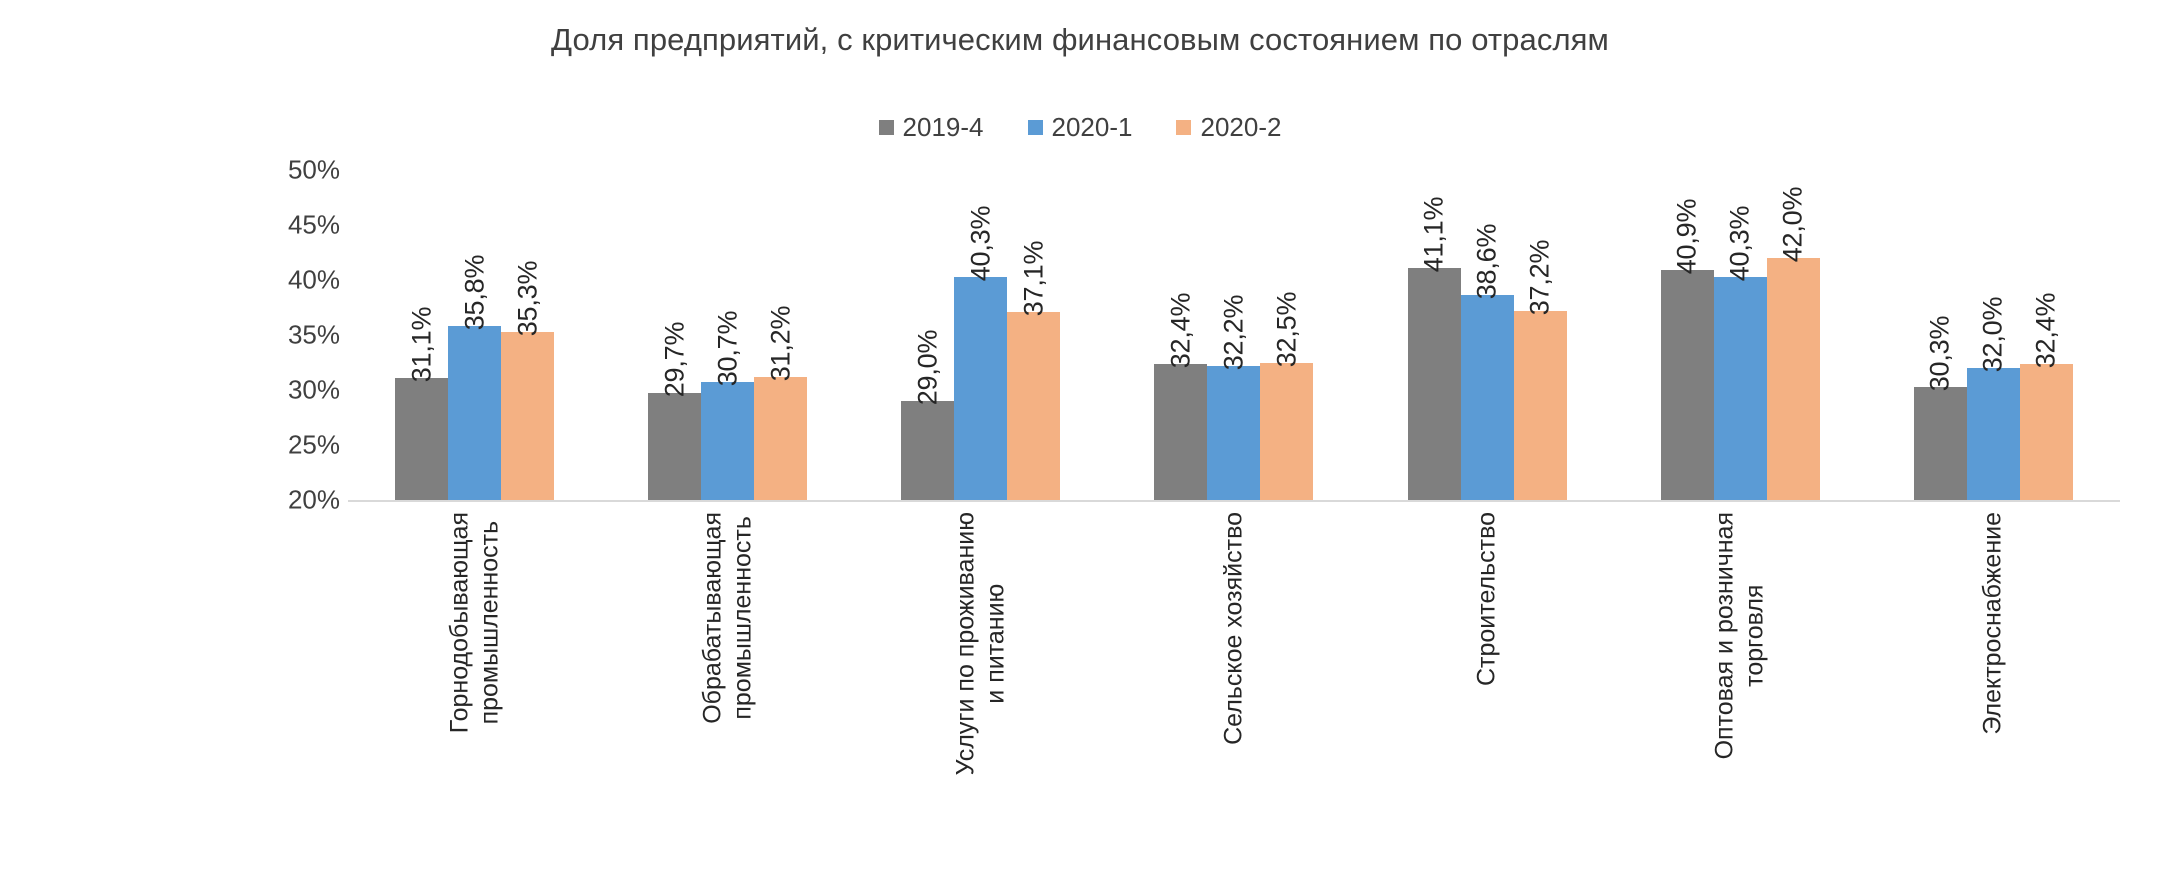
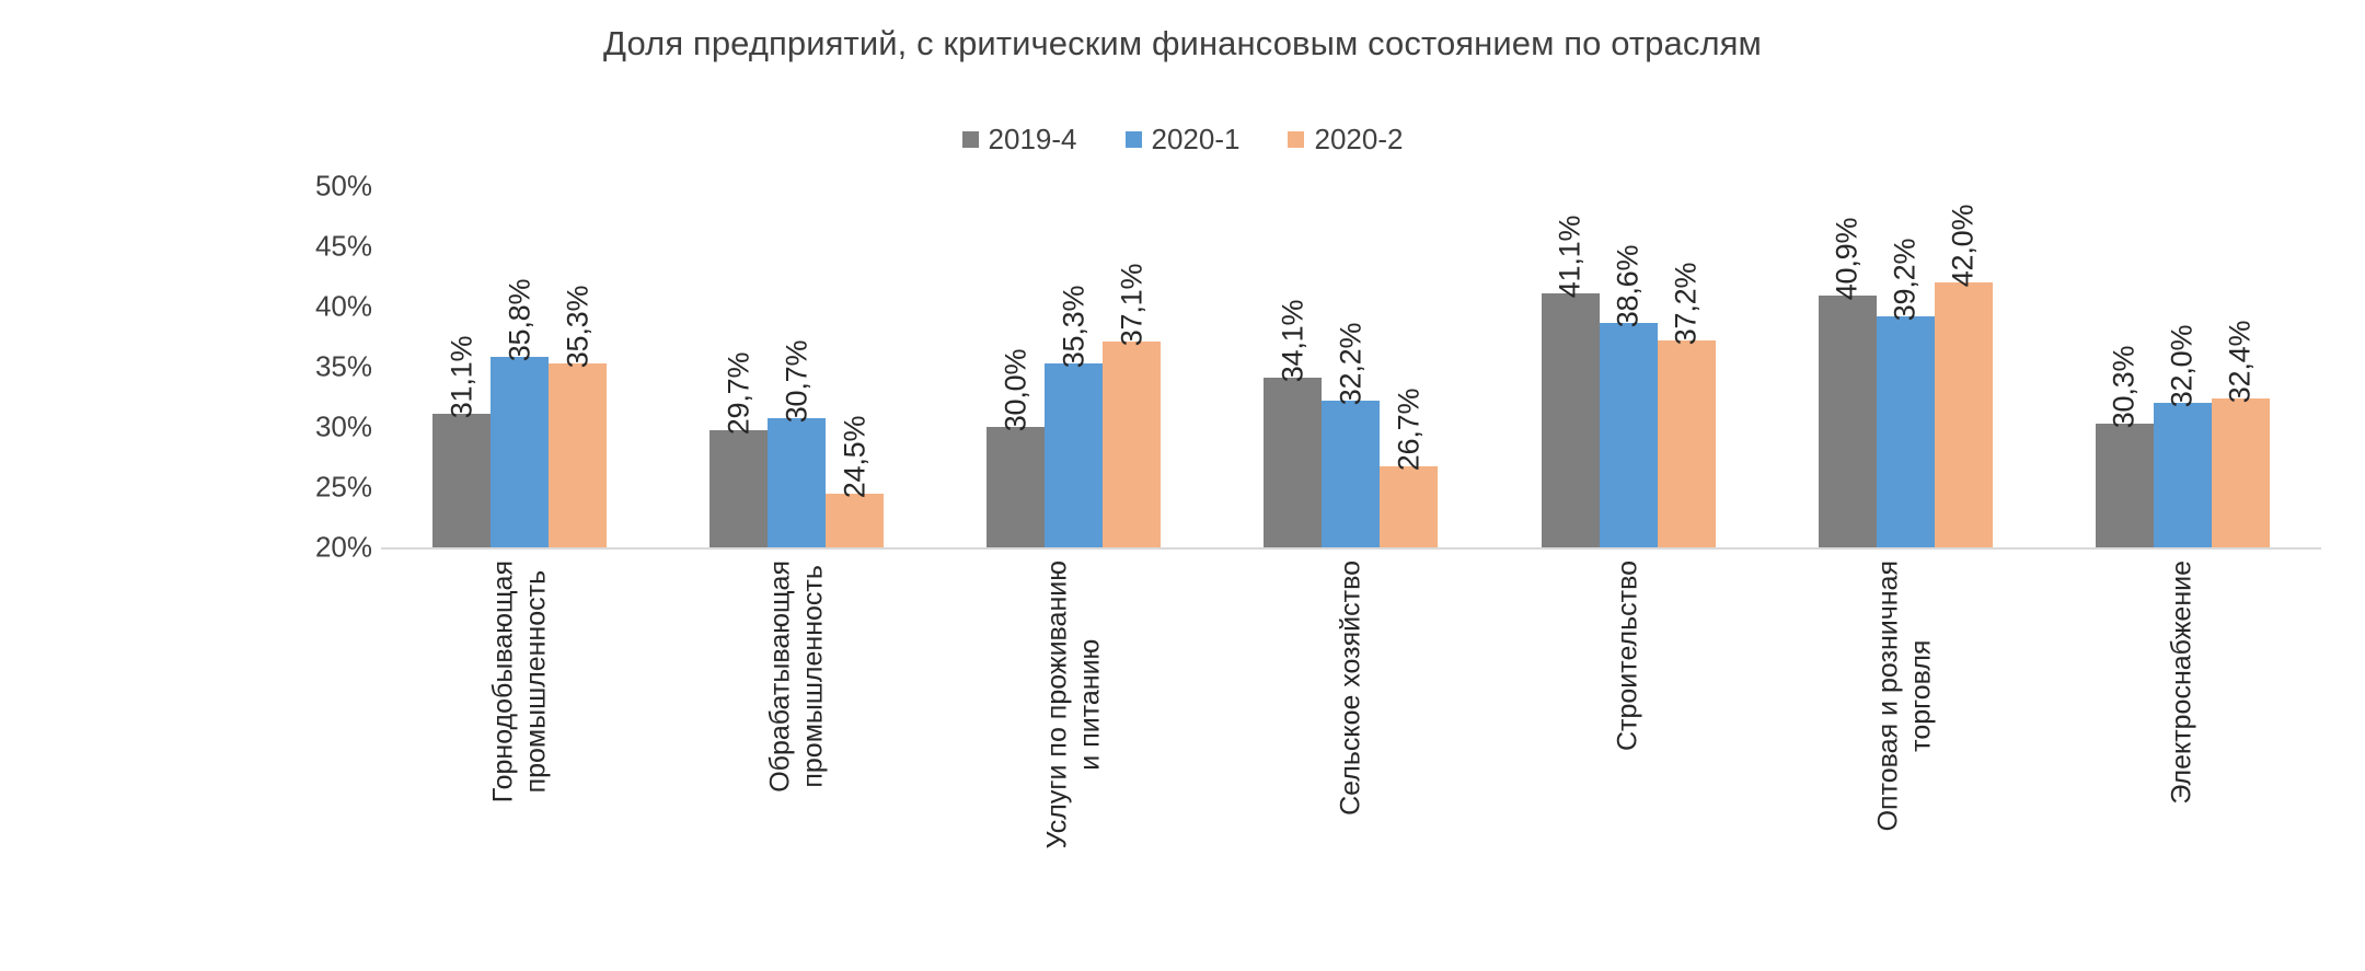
2020-2/Обрабатывающая промышленность: 31,2% -> 24,5%
2019-4/Услуги по проживанию и питанию: 29,0% -> 30,0%
2020-1/Услуги по проживанию и питанию: 40,3% -> 35,3%
2019-4/Сельское хозяйство: 32,4% -> 34,1%
2020-2/Сельское хозяйство: 32,5% -> 26,7%
2020-1/Оптовая и розничная торговля: 40,3% -> 39,2%
